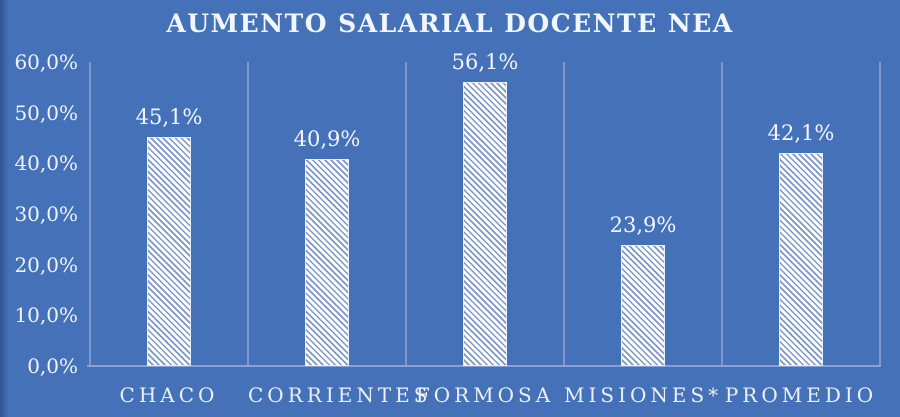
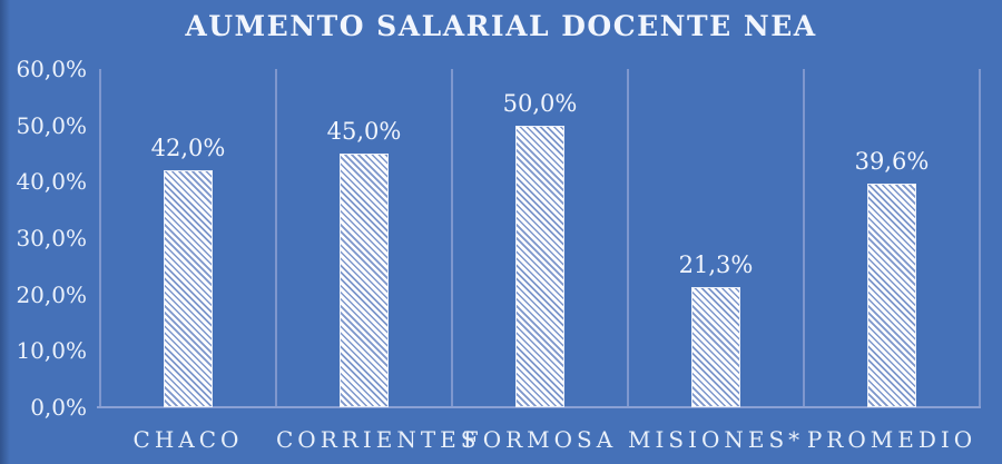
CHACO: 45,1% -> 42,0%
CORRIENTES: 40,9% -> 45,0%
FORMOSA: 56,1% -> 50,0%
MISIONES*: 23,9% -> 21,3%
PROMEDIO: 42,1% -> 39,6%
